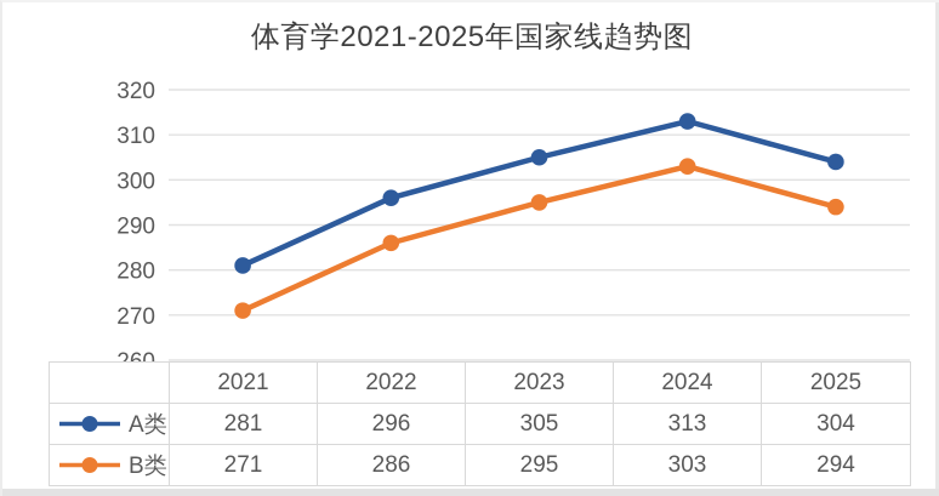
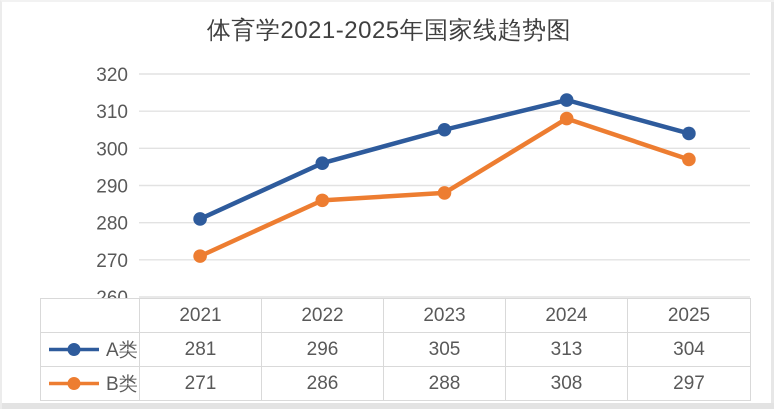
B类/2023: 295 -> 288
B类/2024: 303 -> 308
B类/2025: 294 -> 297
